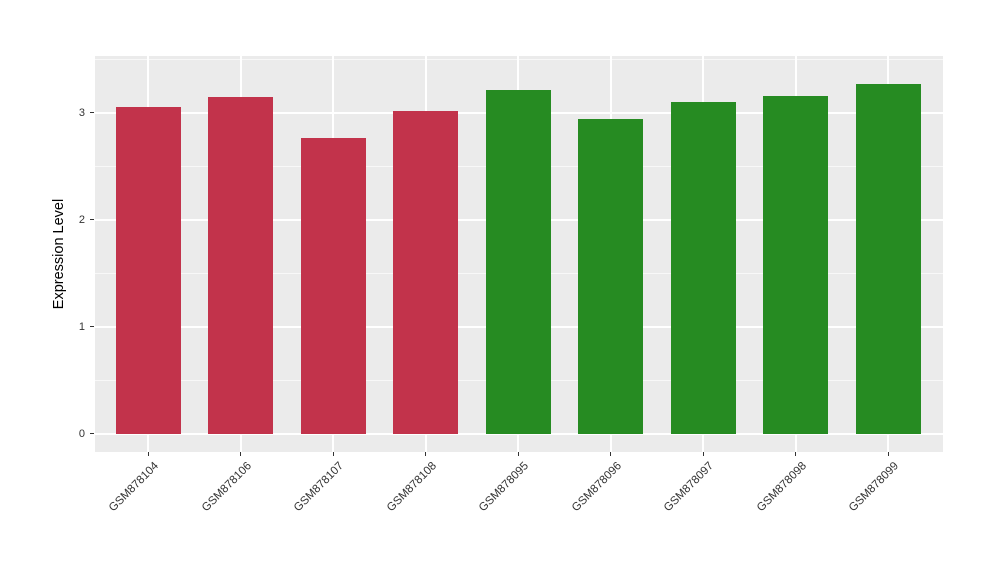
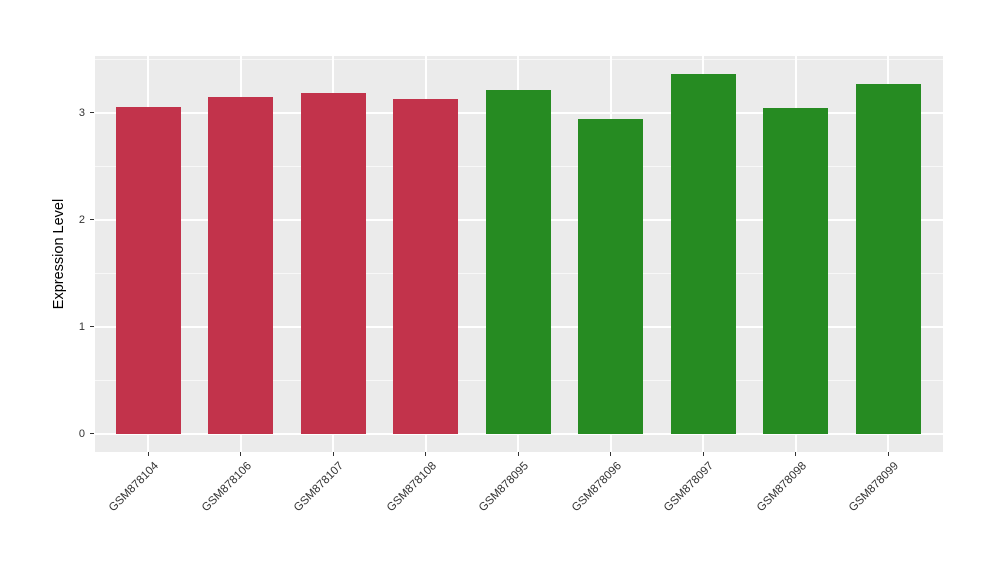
GSM878107: 2.76 -> 3.18
GSM878108: 3.02 -> 3.13
GSM878097: 3.10 -> 3.36
GSM878098: 3.16 -> 3.04
